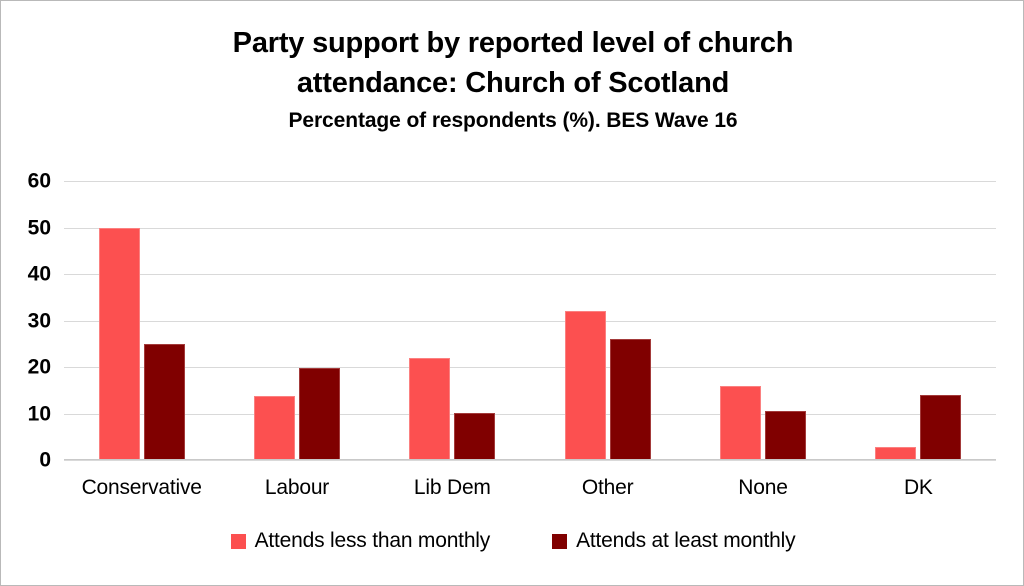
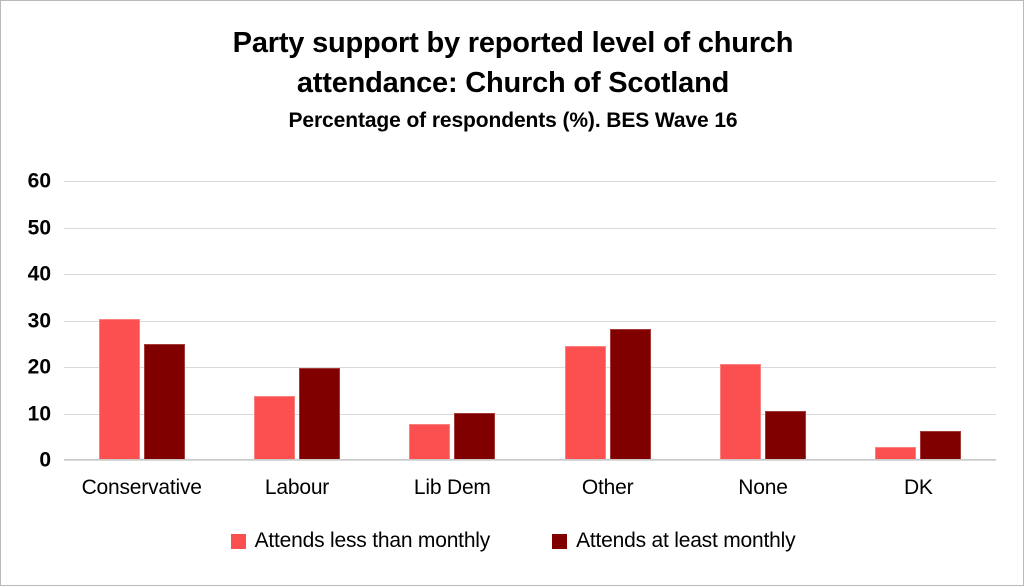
Attends less than monthly/Conservative: 50 -> 30
Attends less than monthly/Lib Dem: 22 -> 8
Attends less than monthly/Other: 32 -> 25
Attends at least monthly/Other: 26 -> 28
Attends less than monthly/None: 16 -> 21
Attends at least monthly/DK: 14 -> 6
